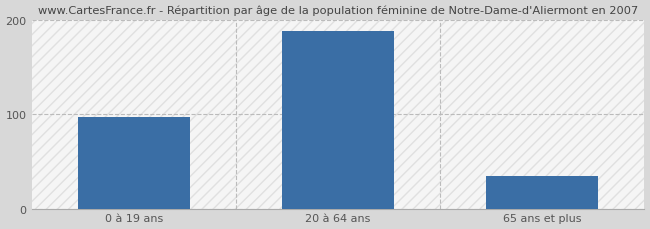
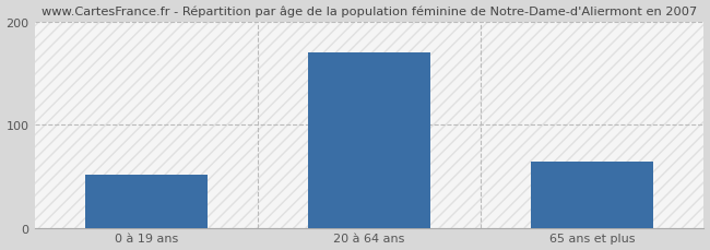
0 à 19 ans: 97 -> 52
20 à 64 ans: 188 -> 170
65 ans et plus: 35 -> 64
